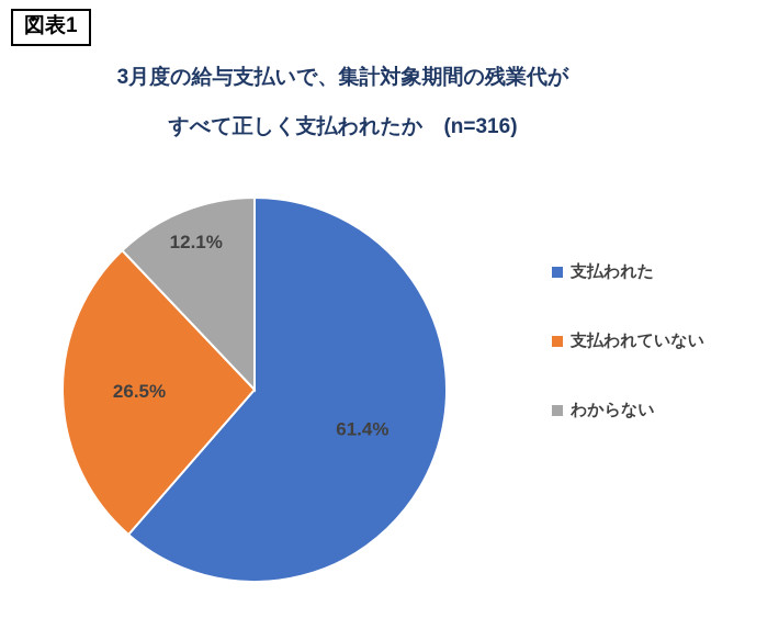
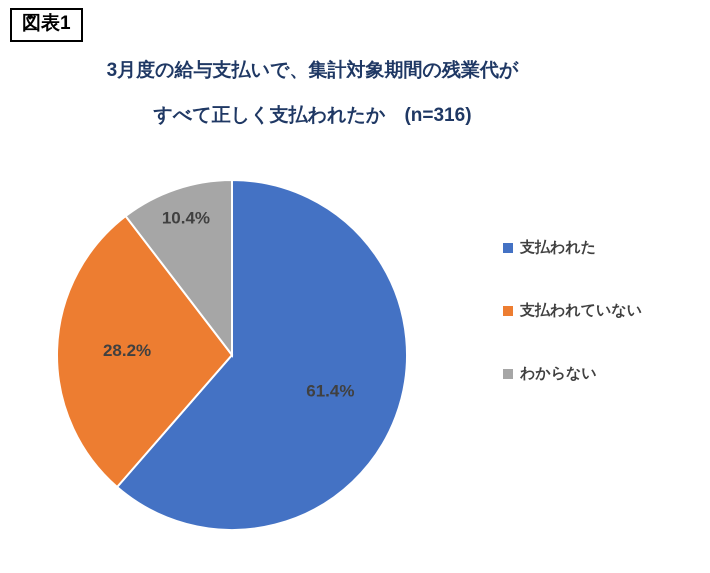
支払われていない: 26.5% -> 28.2%
わからない: 12.1% -> 10.4%
